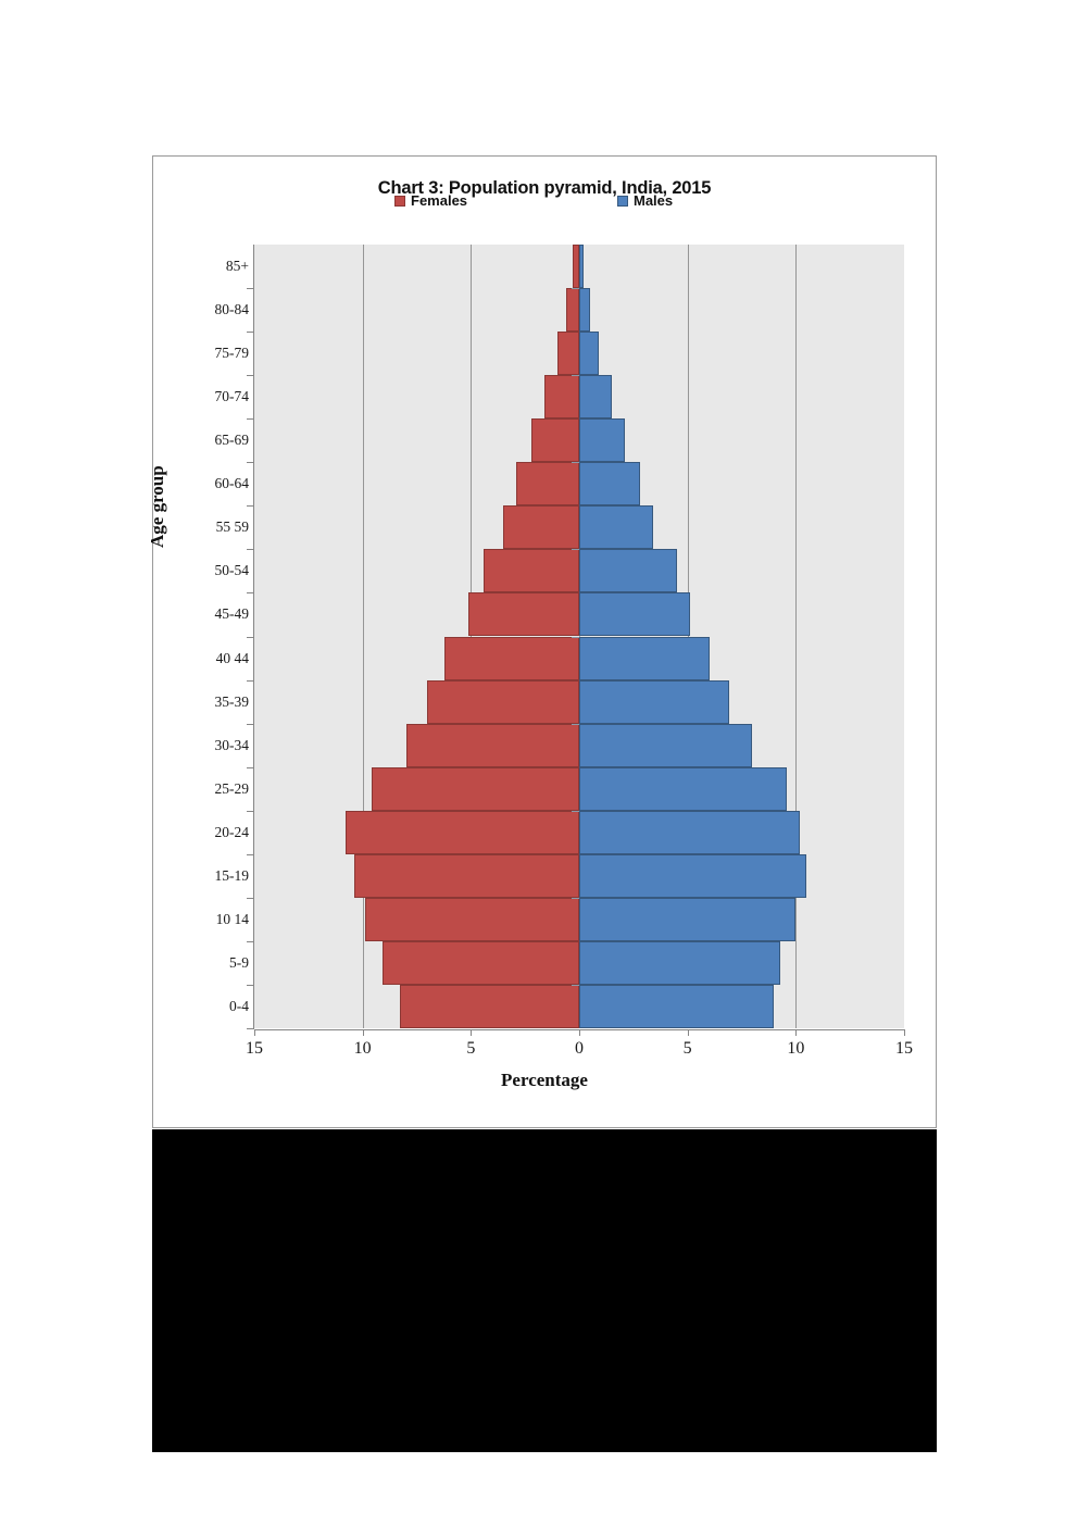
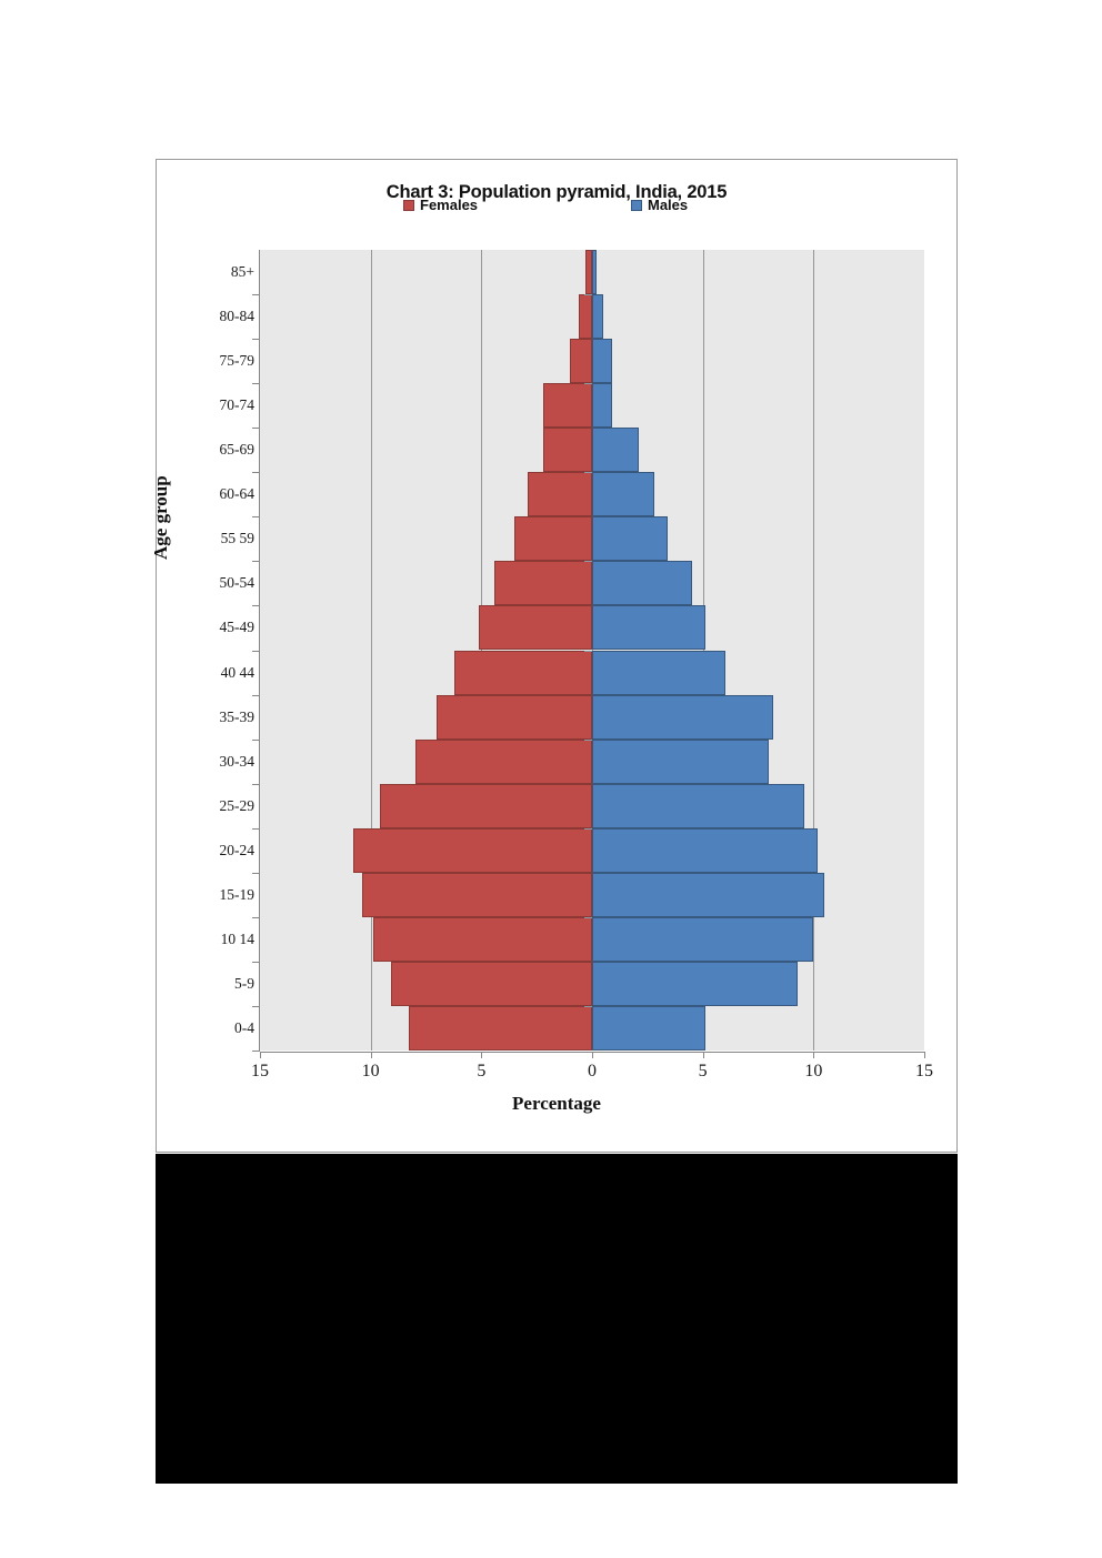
Males/0-4: 9.0 -> 5.1
Males/35-39: 6.9 -> 8.2
Females/70-74: 1.6 -> 2.2
Males/70-74: 1.5 -> 0.9
